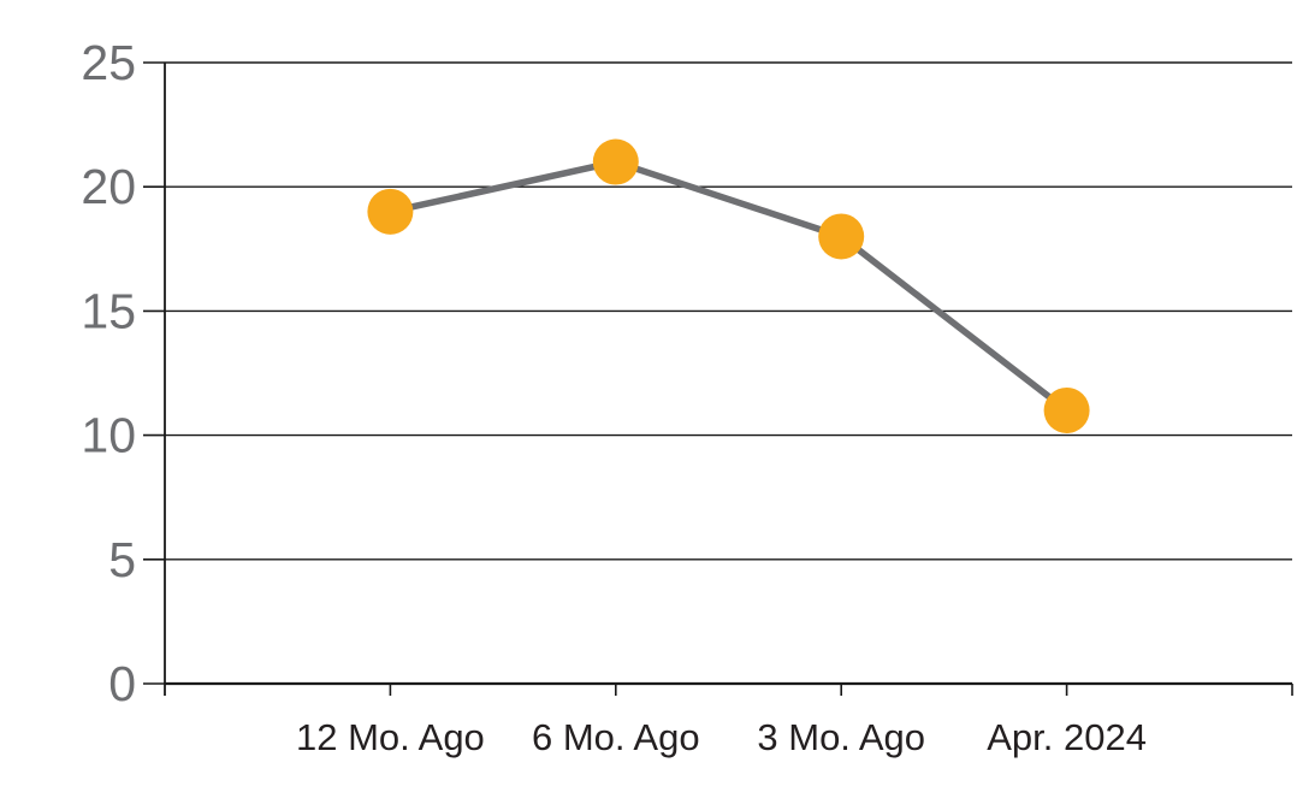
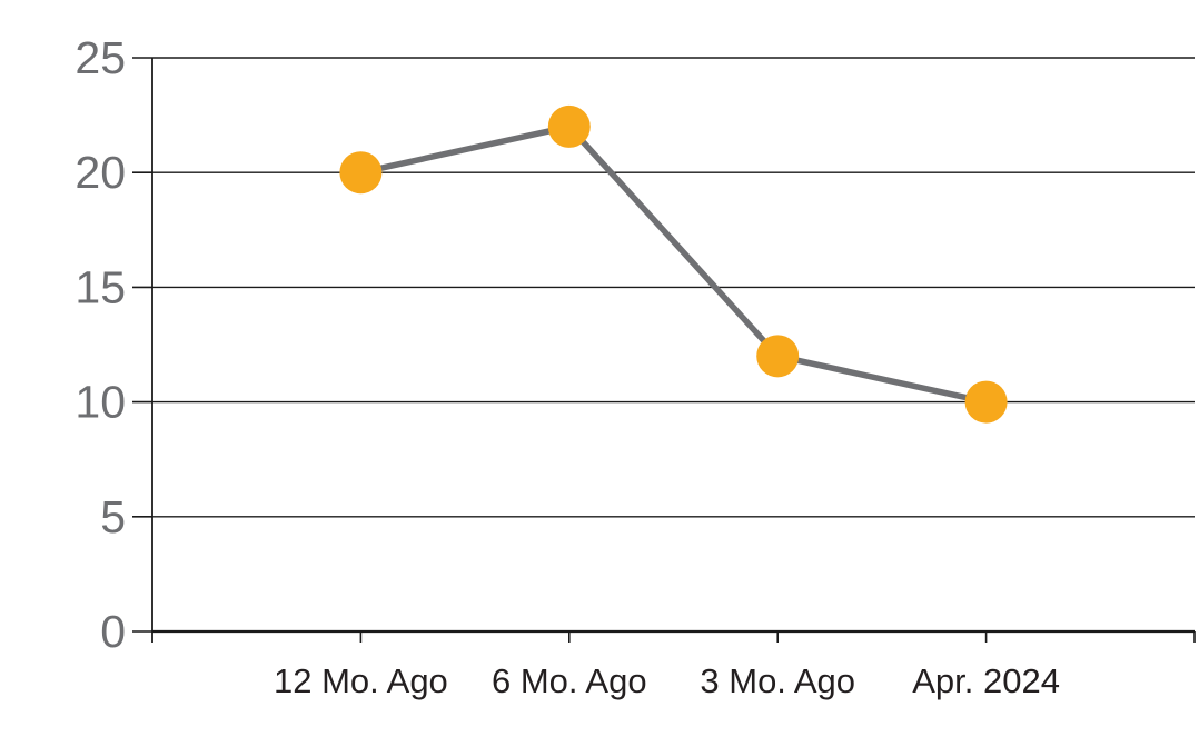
12 Mo. Ago: 19 -> 20
6 Mo. Ago: 21 -> 22
3 Mo. Ago: 18 -> 12
Apr. 2024: 11 -> 10
